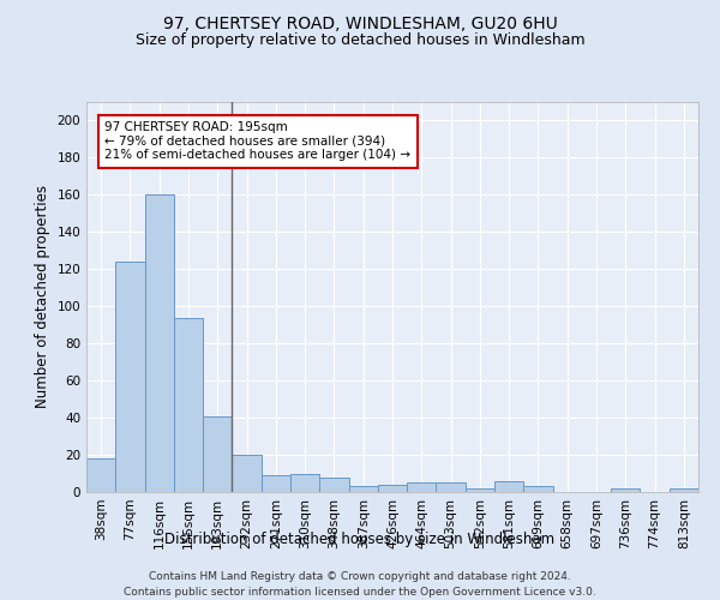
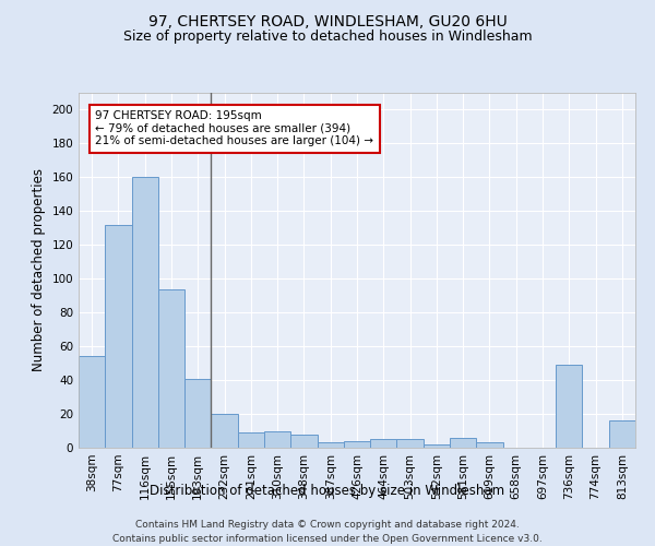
38sqm: 18 -> 54
77sqm: 124 -> 132
736sqm: 2 -> 49
813sqm: 2 -> 16
